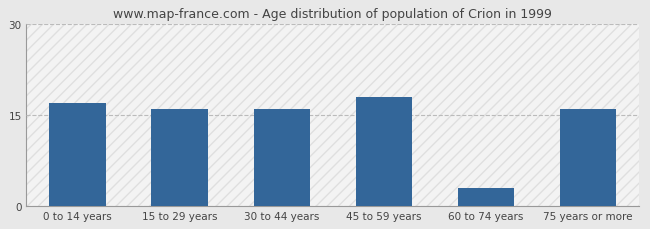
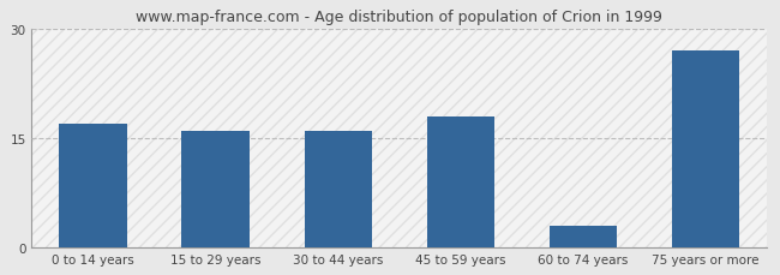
75 years or more: 16 -> 27
